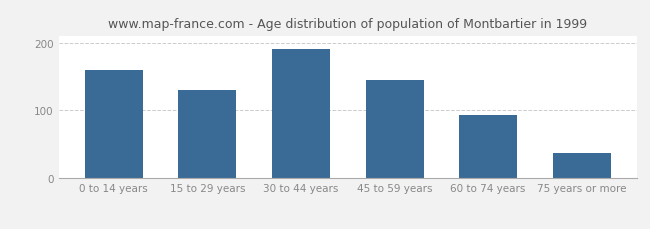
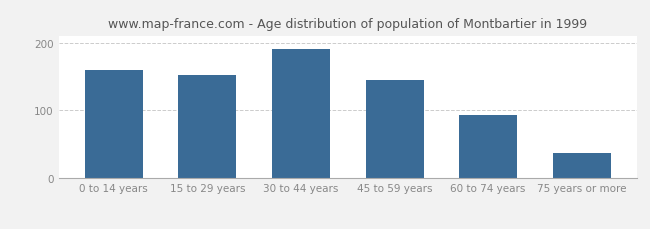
15 to 29 years: 130 -> 152
